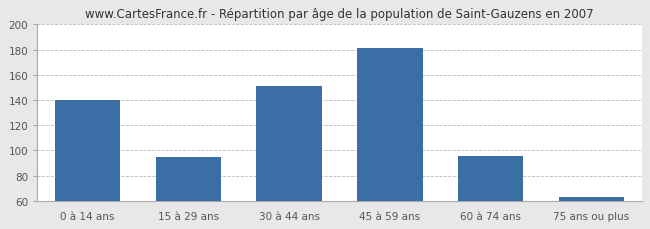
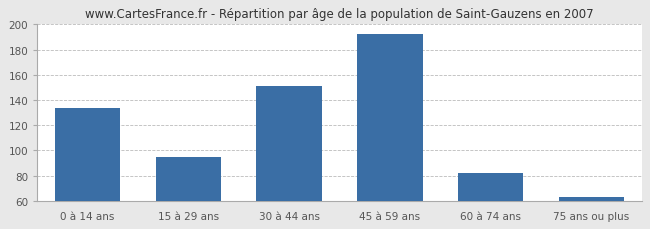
0 à 14 ans: 140 -> 134
45 à 59 ans: 181 -> 192
60 à 74 ans: 96 -> 82
